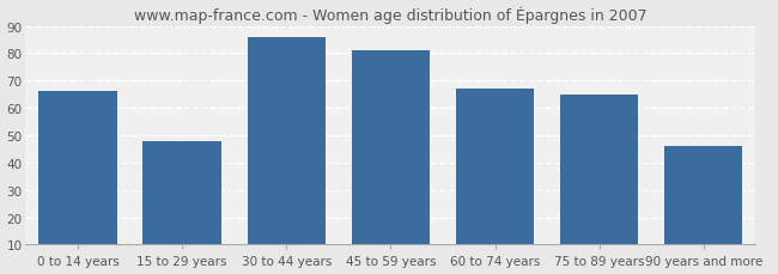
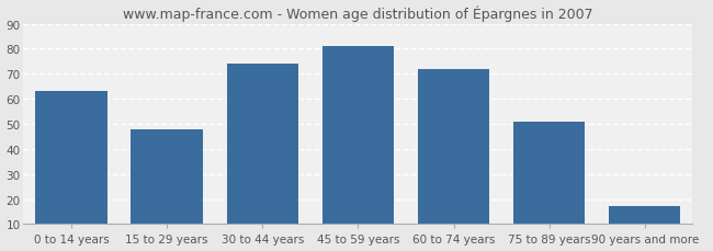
0 to 14 years: 66 -> 63
30 to 44 years: 86 -> 74
60 to 74 years: 67 -> 72
75 to 89 years: 65 -> 51
90 years and more: 46 -> 17
